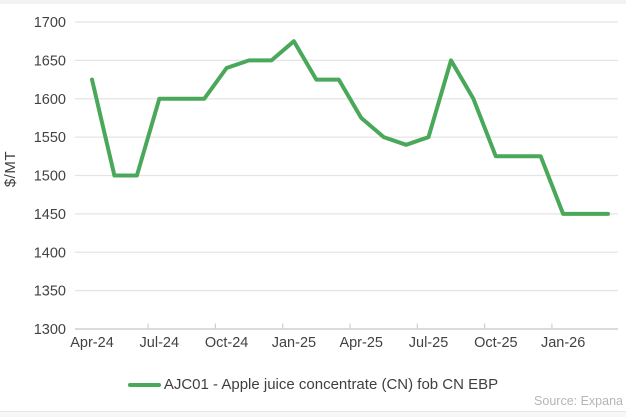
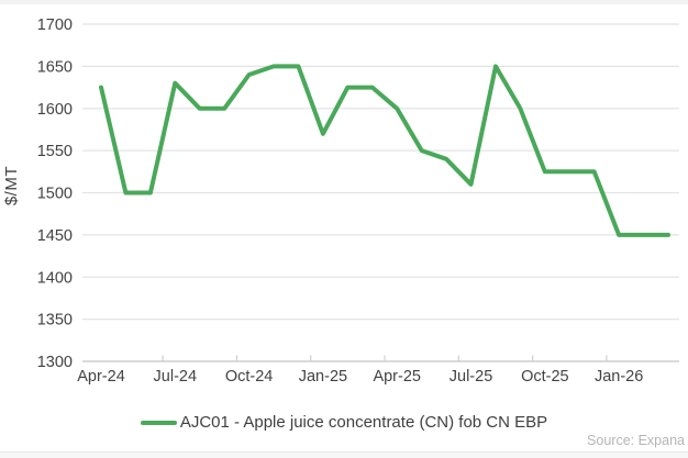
Jul-24: 1600 -> 1630
Jan-25: 1680 -> 1570
Apr-25: 1580 -> 1600
Jul-25: 1550 -> 1510
